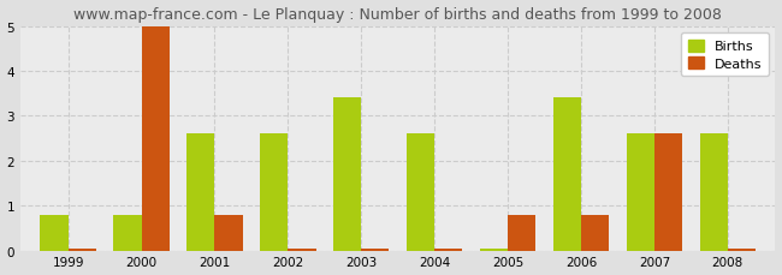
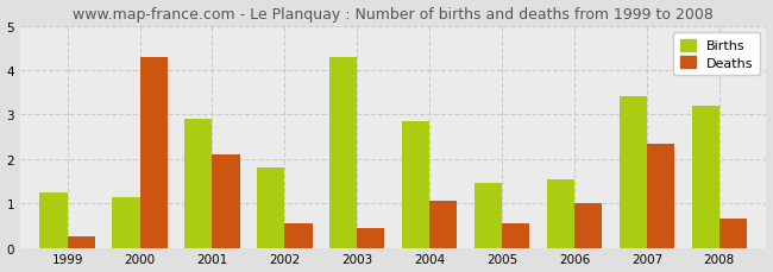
Births/1999: 0.80 -> 1.25
Deaths/1999: 0.05 -> 0.25
Births/2000: 0.80 -> 1.15
Deaths/2000: 5.00 -> 4.30
Births/2001: 2.60 -> 2.90
Deaths/2001: 0.80 -> 2.10
Births/2002: 2.60 -> 1.80
Deaths/2002: 0.05 -> 0.55
Births/2003: 3.40 -> 4.30
Deaths/2003: 0.05 -> 0.45
Births/2004: 2.60 -> 2.85
Deaths/2004: 0.05 -> 1.05
Births/2005: 0.05 -> 1.45
Deaths/2005: 0.80 -> 0.55
Births/2006: 3.40 -> 1.55
Deaths/2006: 0.80 -> 1.00
Births/2007: 2.60 -> 3.40
Deaths/2007: 2.60 -> 2.35
Births/2008: 2.60 -> 3.20
Deaths/2008: 0.05 -> 0.65
